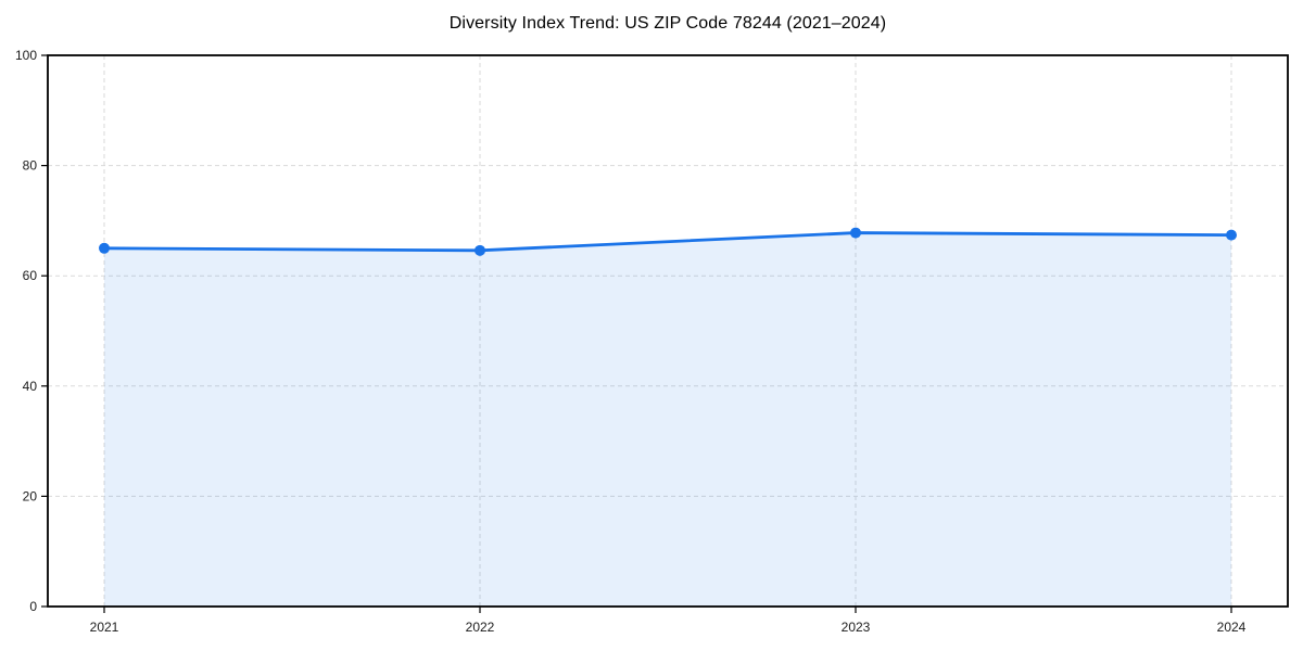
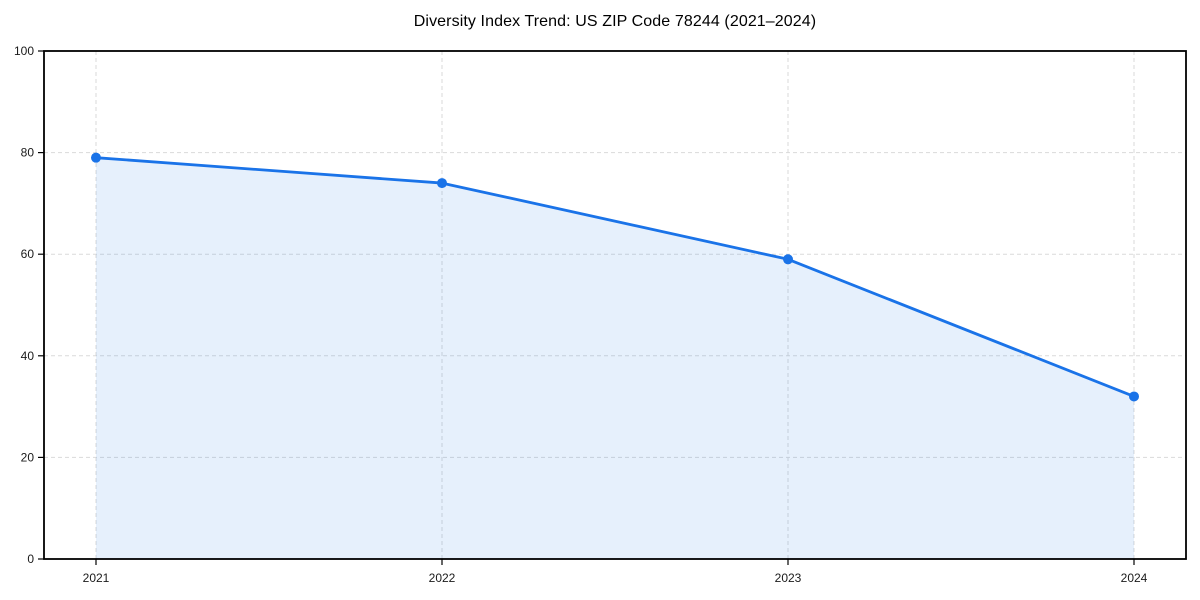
2021: 65 -> 79
2022: 65 -> 74
2023: 68 -> 59
2024: 67 -> 32
